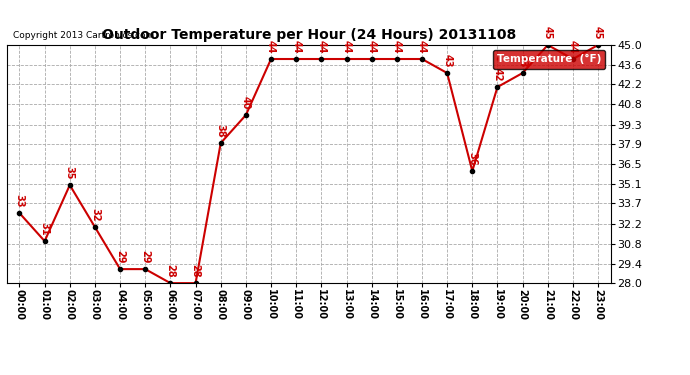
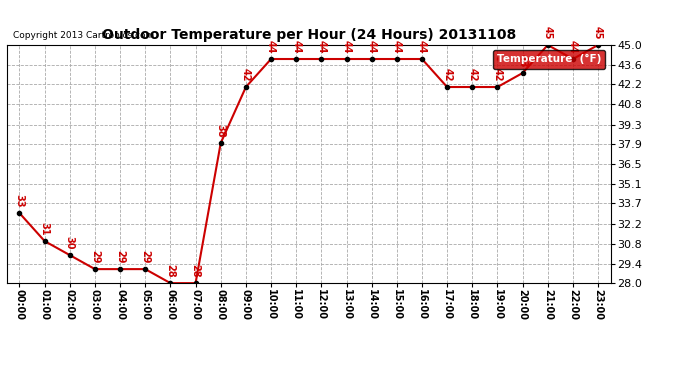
02:00: 35 -> 30
03:00: 32 -> 29
09:00: 40 -> 42
17:00: 43 -> 42
18:00: 36 -> 42
